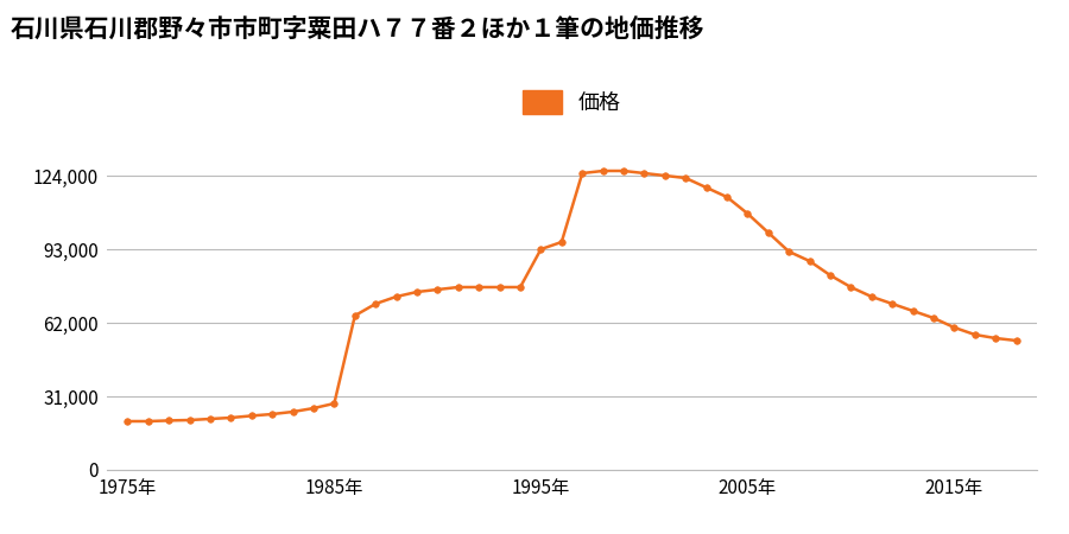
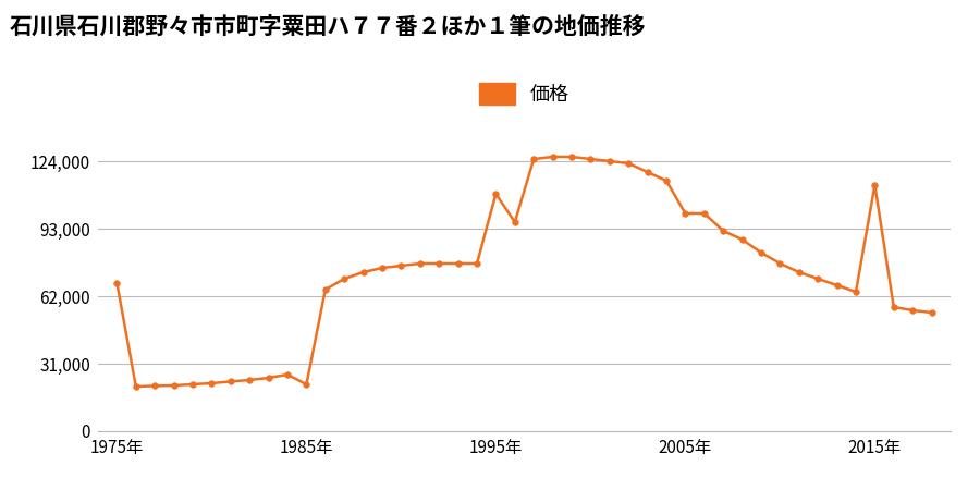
1975年: 20,500 -> 68,000
1985年: 28,000 -> 21,500
1995年: 93,000 -> 109,000
2005年: 108,000 -> 100,000
2015年: 60,000 -> 113,000
